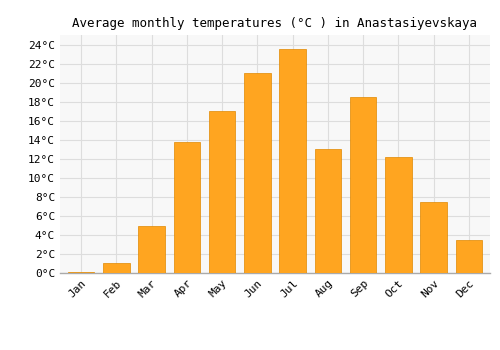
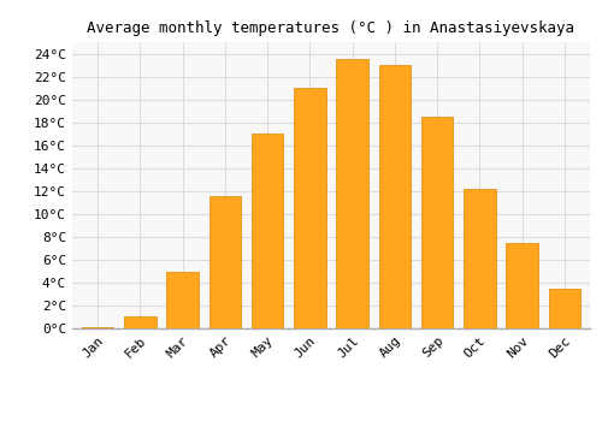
Apr: 13.8°C -> 11.6°C
Aug: 13.0°C -> 23.0°C
